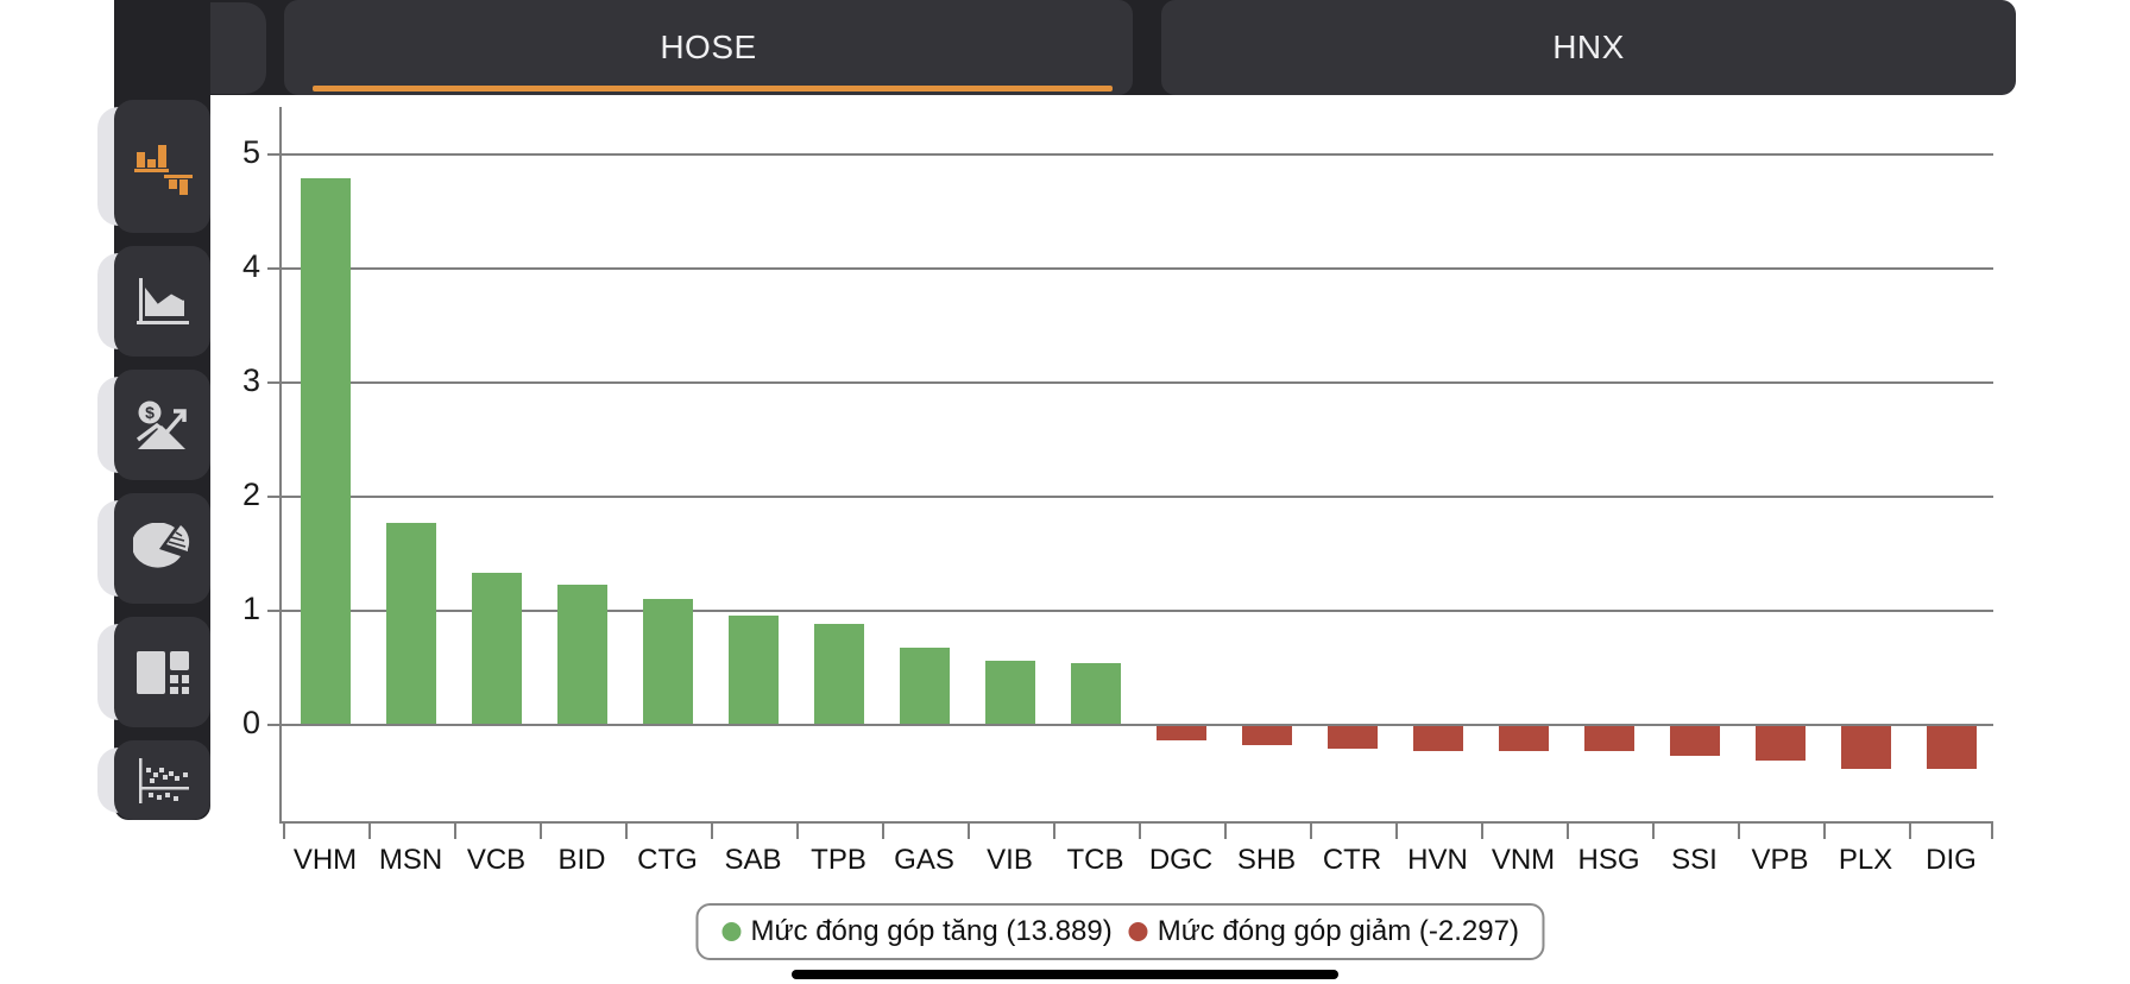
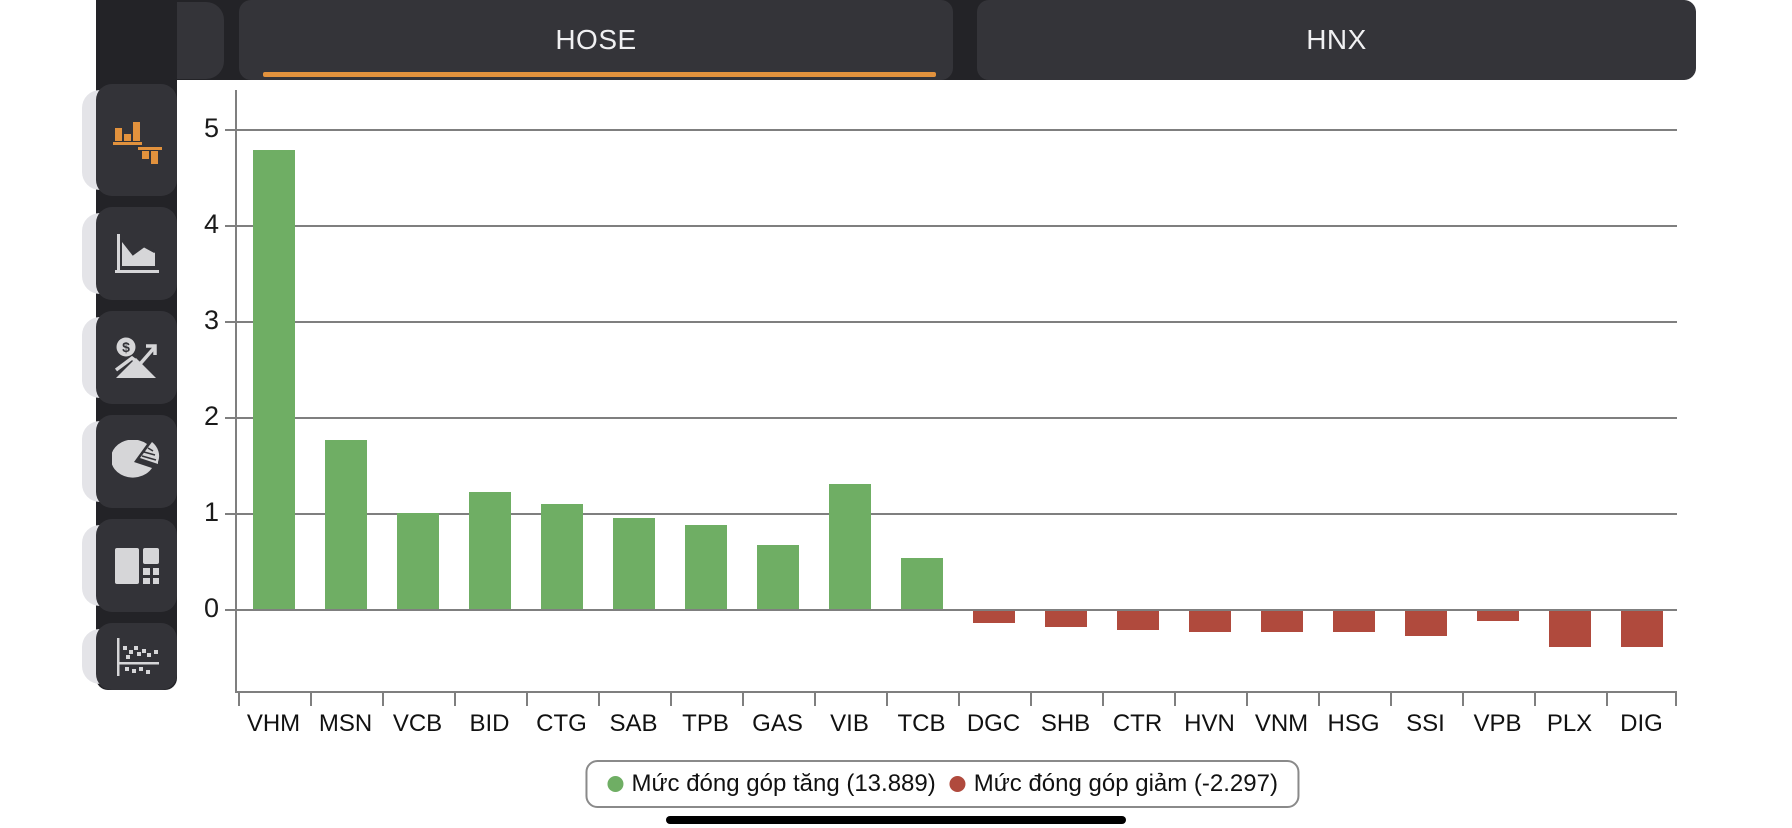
VCB: 1.3 -> 1.0
VIB: 0.6 -> 1.3
VPB: -0.3 -> -0.1
